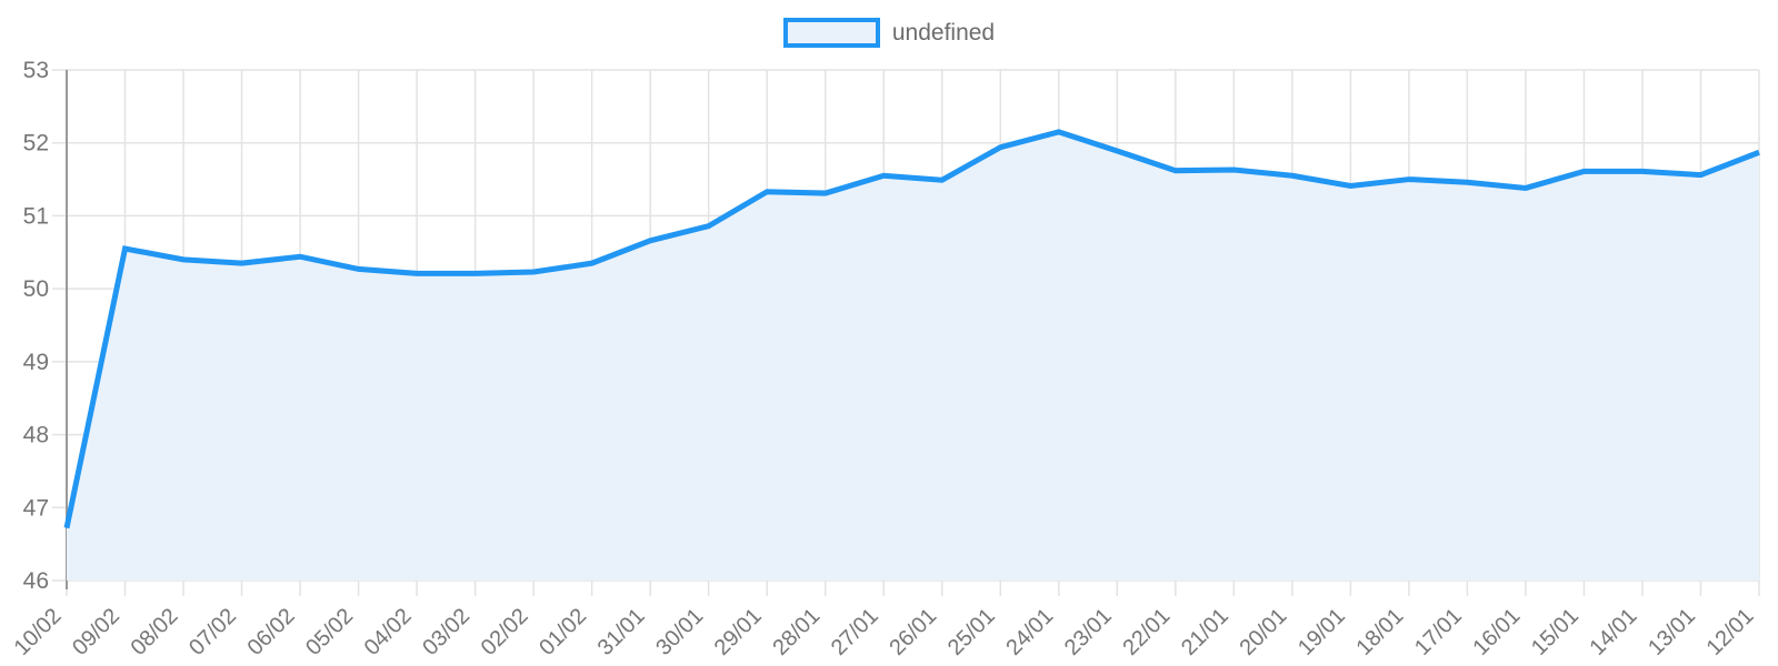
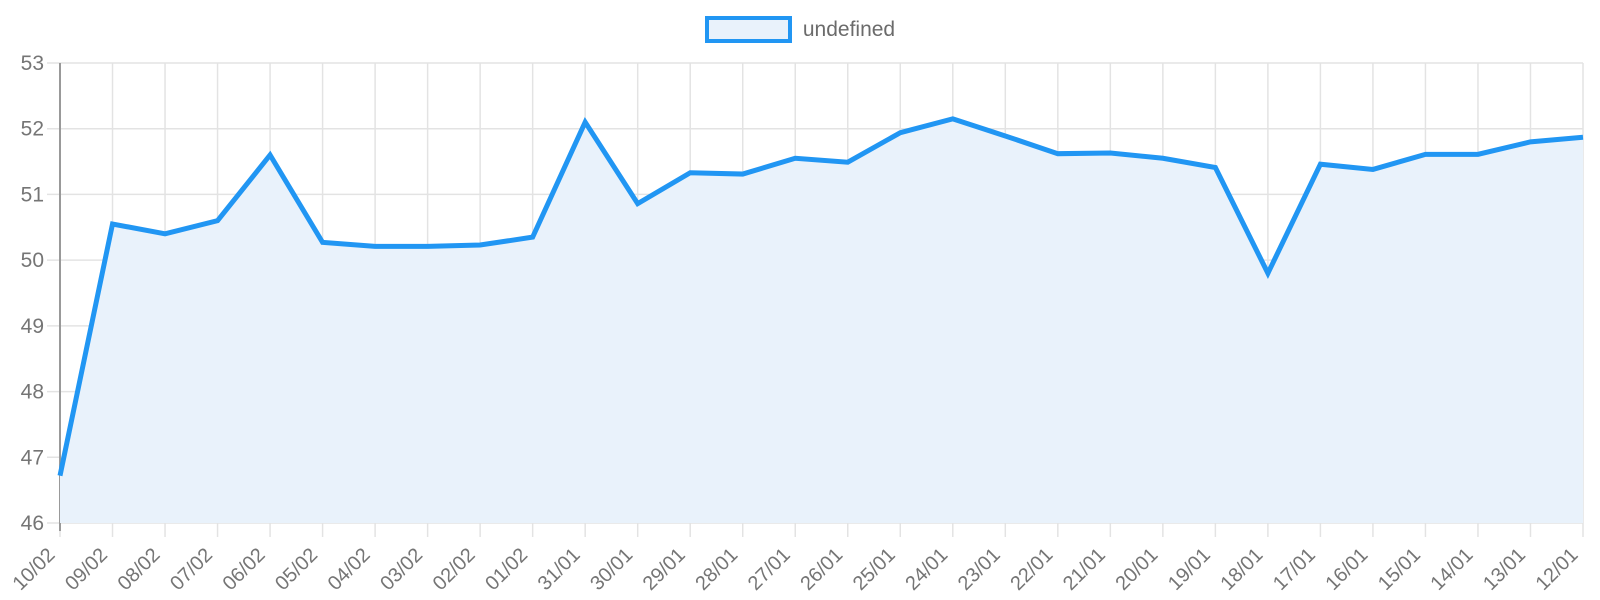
07/02: 50.4 -> 50.6
06/02: 50.4 -> 51.6
31/01: 50.7 -> 52.1
18/01: 51.5 -> 49.8
13/01: 51.6 -> 51.8
